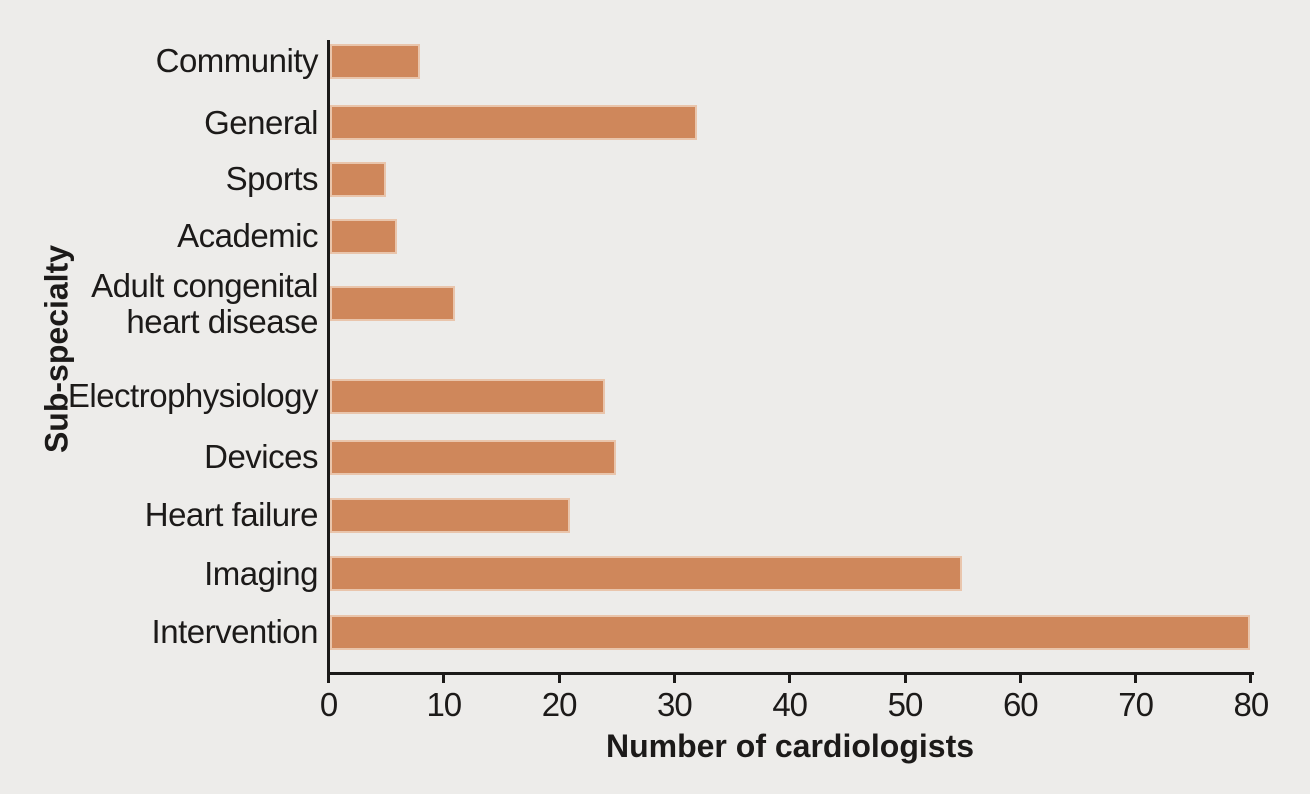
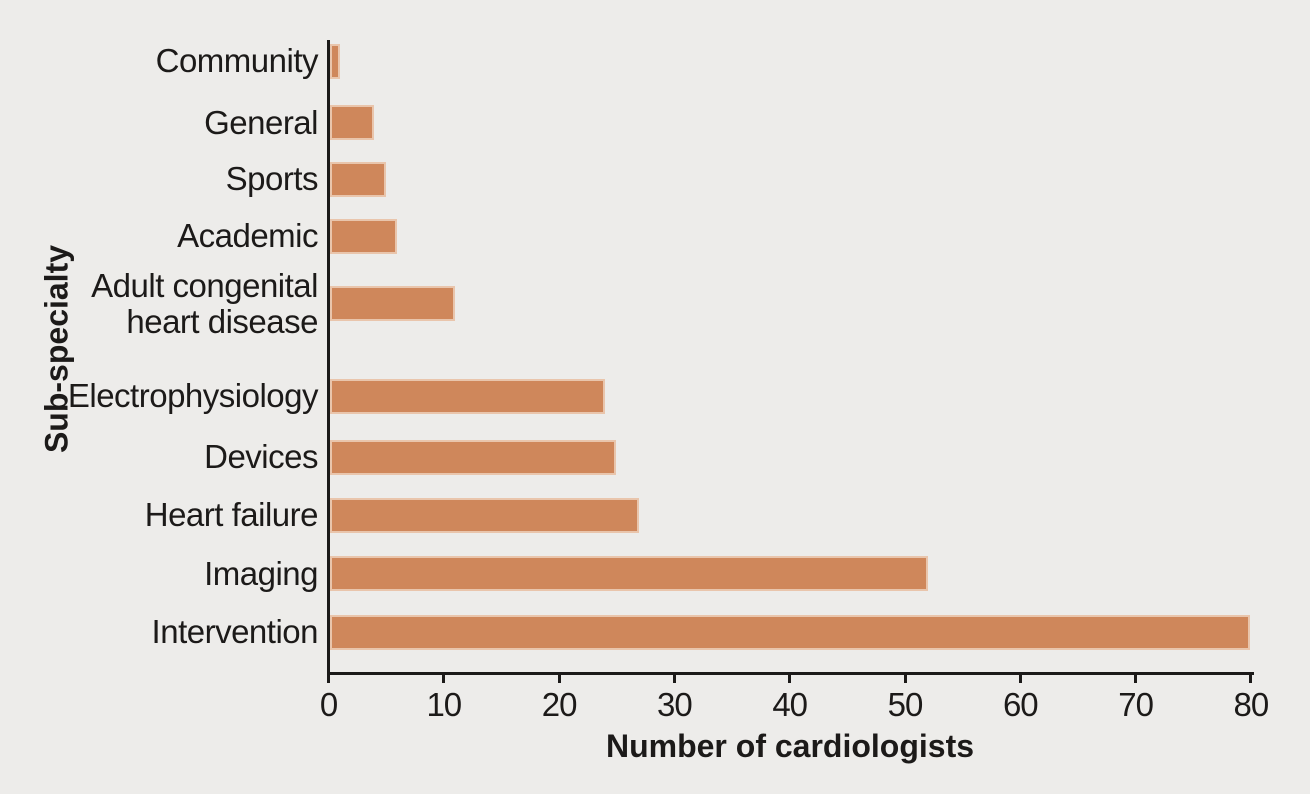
Community: 8 -> 1
General: 32 -> 4
Heart failure: 21 -> 27
Imaging: 55 -> 52
